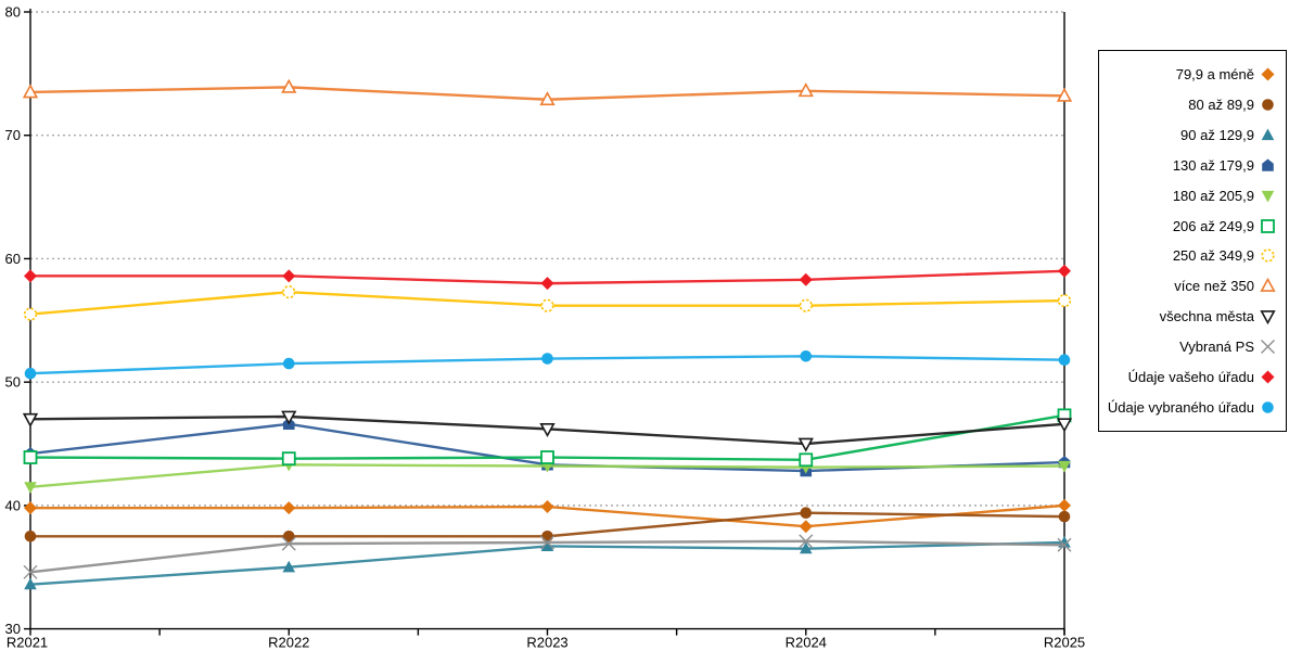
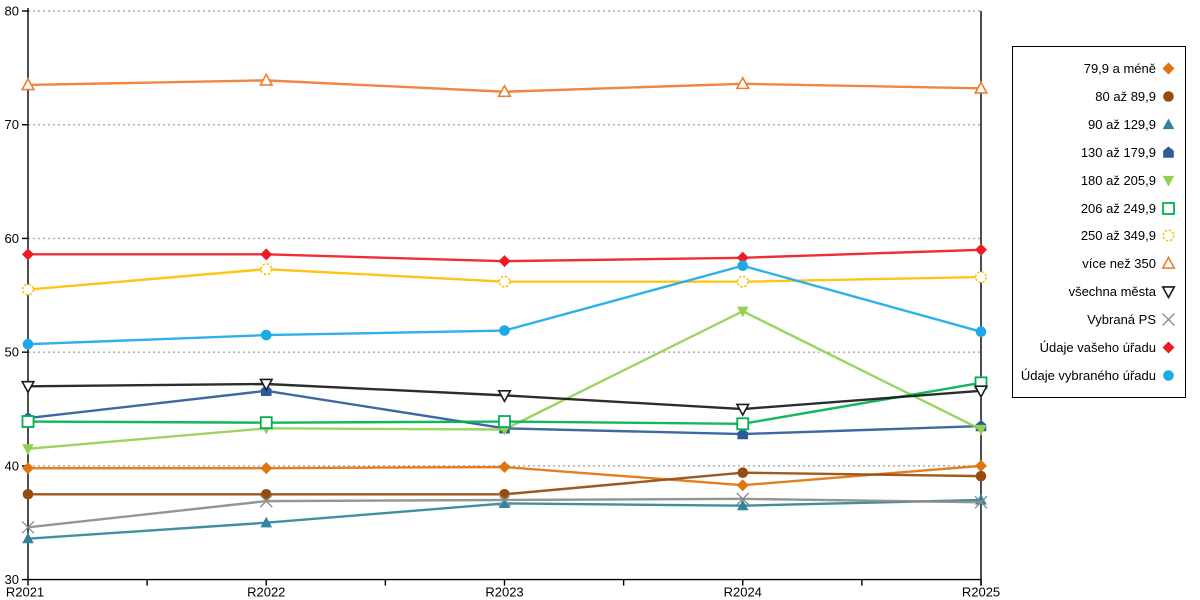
180 až 205,9/R2024: 43.1 -> 53.6
Údaje vybraného úřadu/R2024: 52.1 -> 57.6
